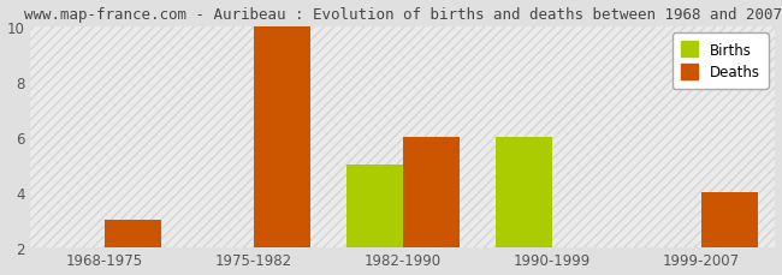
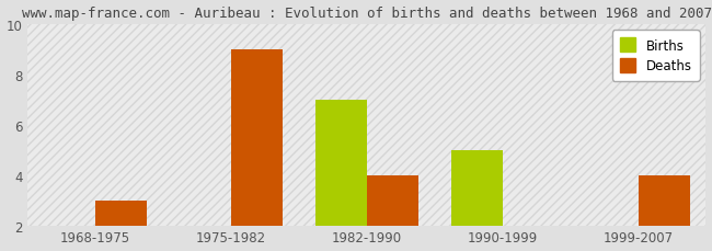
Deaths/1975-1982: 10 -> 9
Births/1982-1990: 5 -> 7
Deaths/1982-1990: 6 -> 4
Births/1990-1999: 6 -> 5
